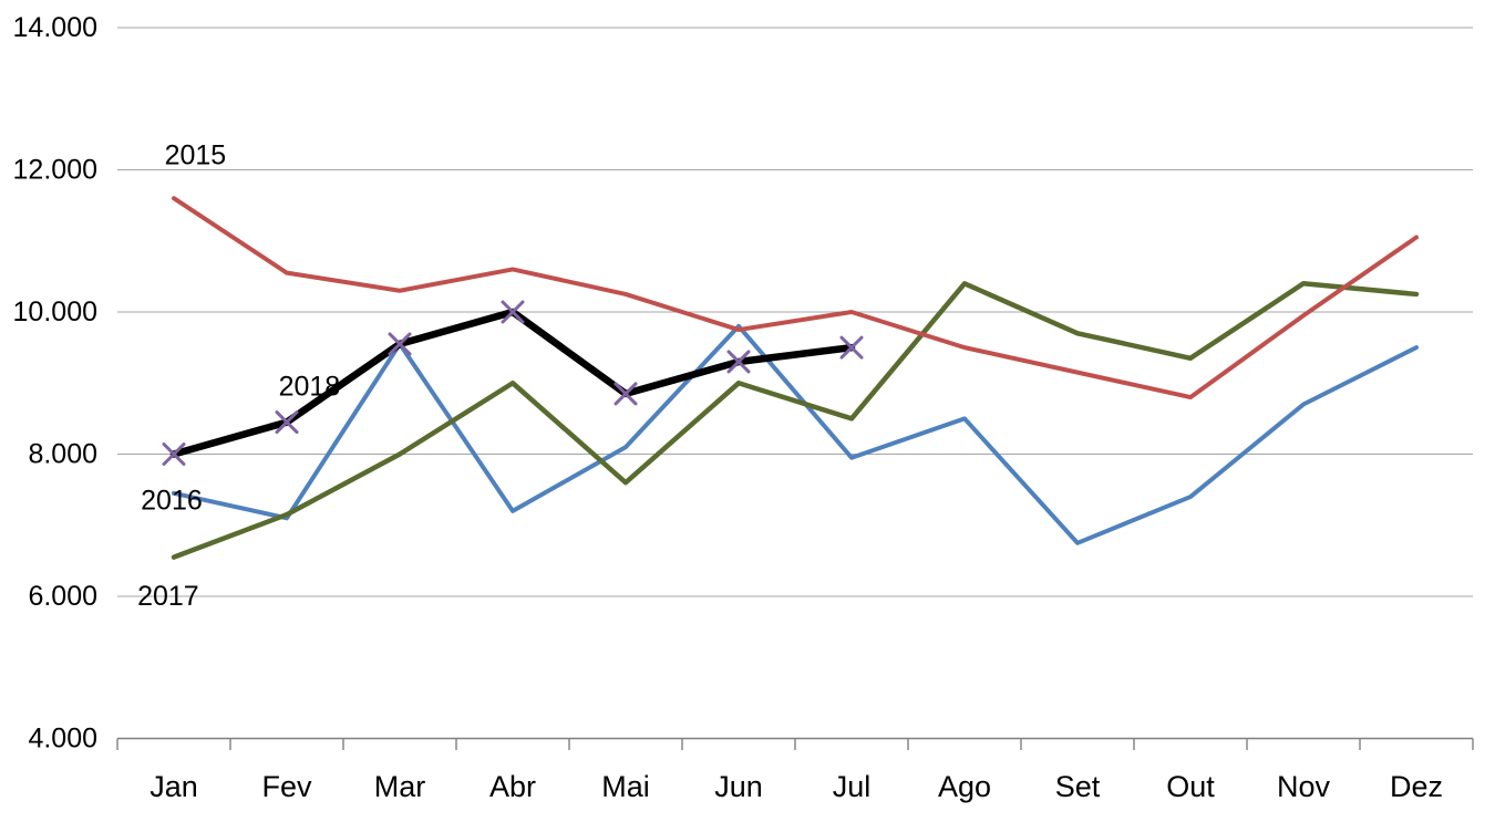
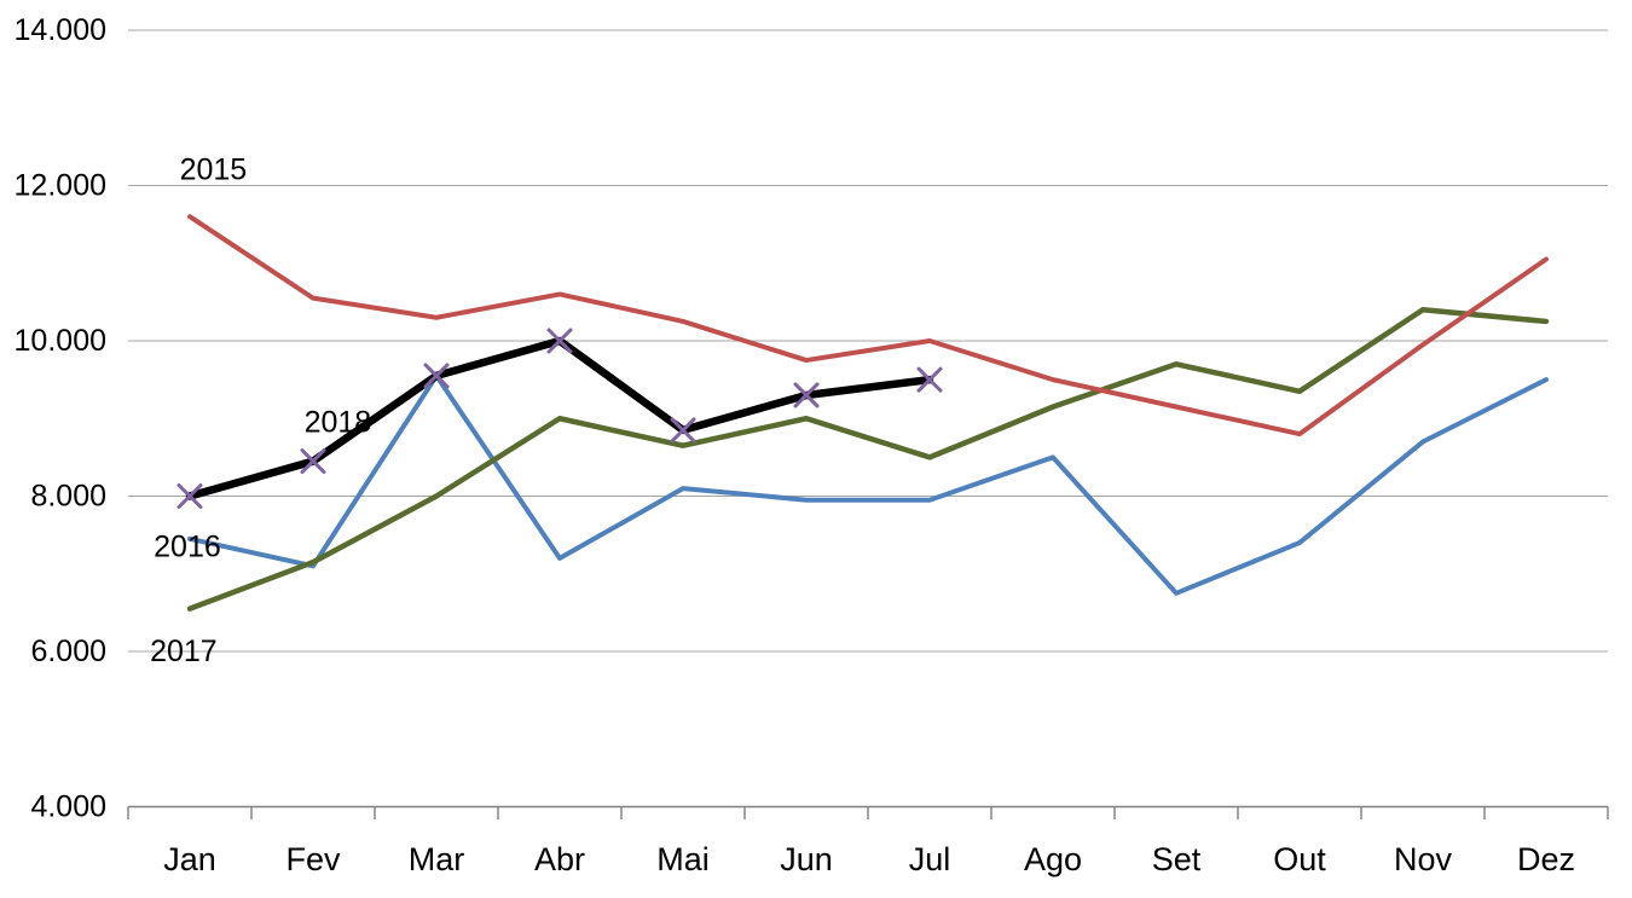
2017/Mai: 7600 -> 8600
2016/Jun: 9800 -> 8000
2017/Ago: 10400 -> 9200
